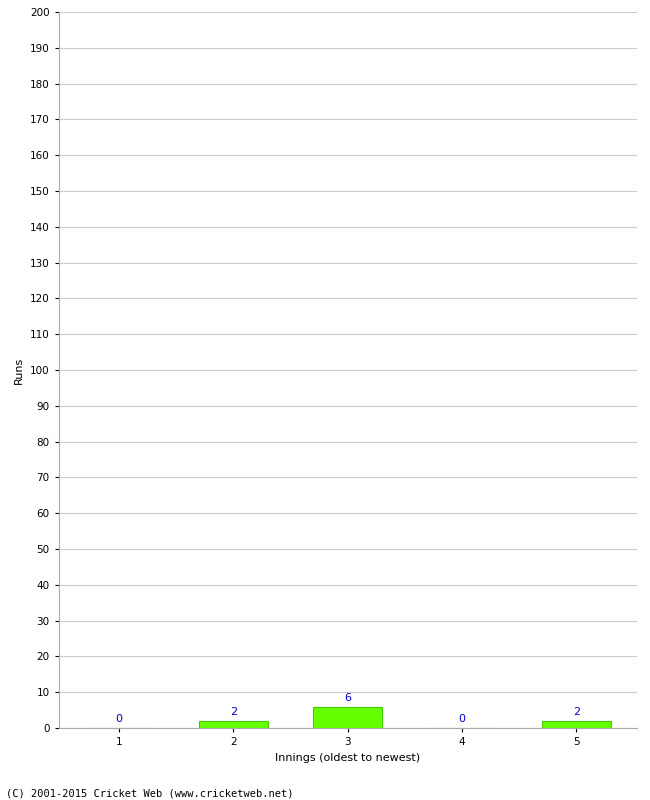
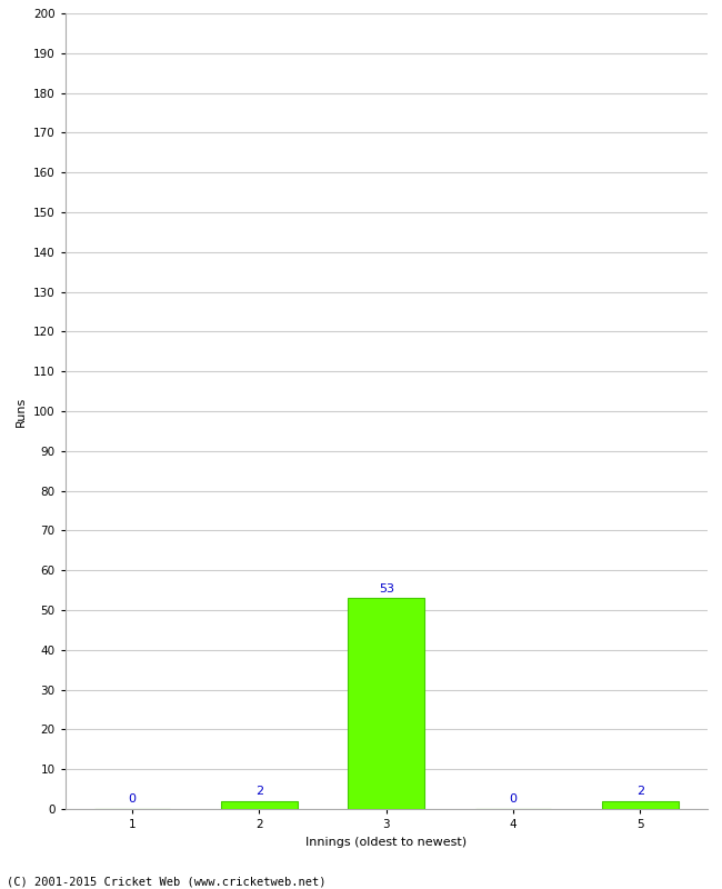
3: 6 -> 53
